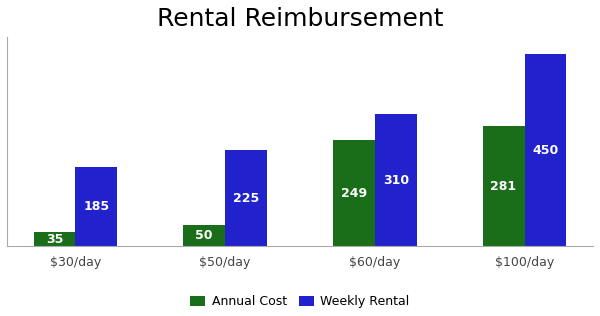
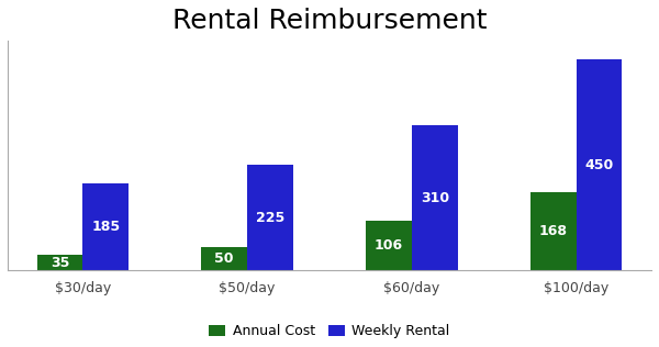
Annual Cost/$60/day: 249 -> 106
Annual Cost/$100/day: 281 -> 168
